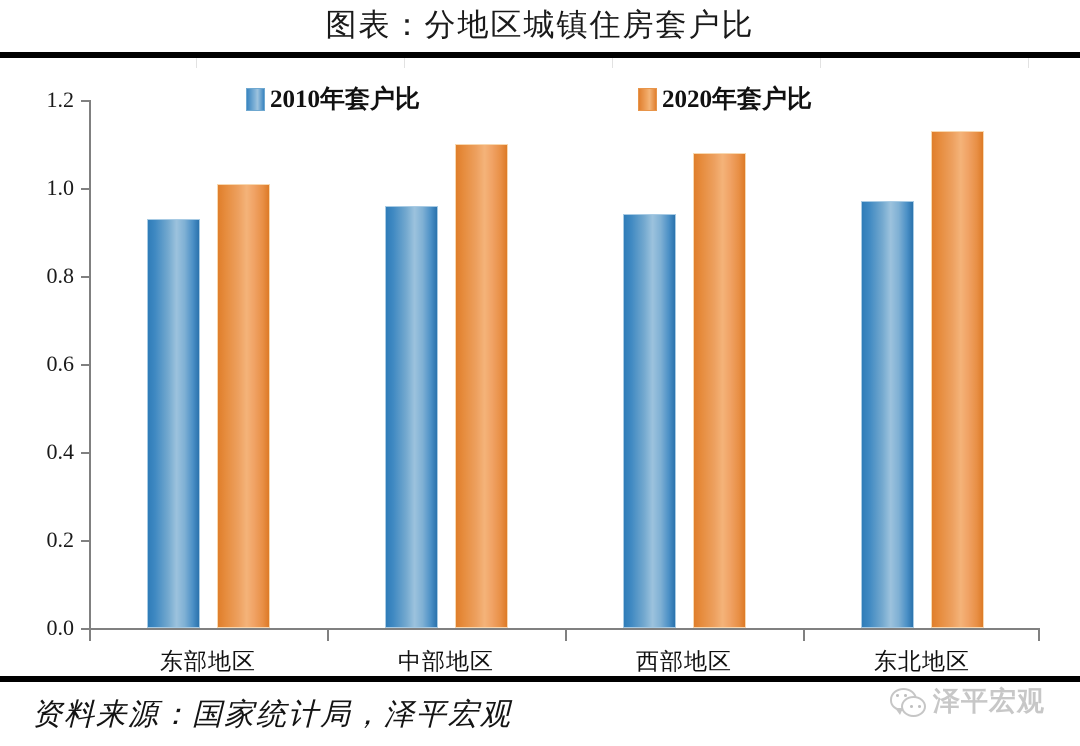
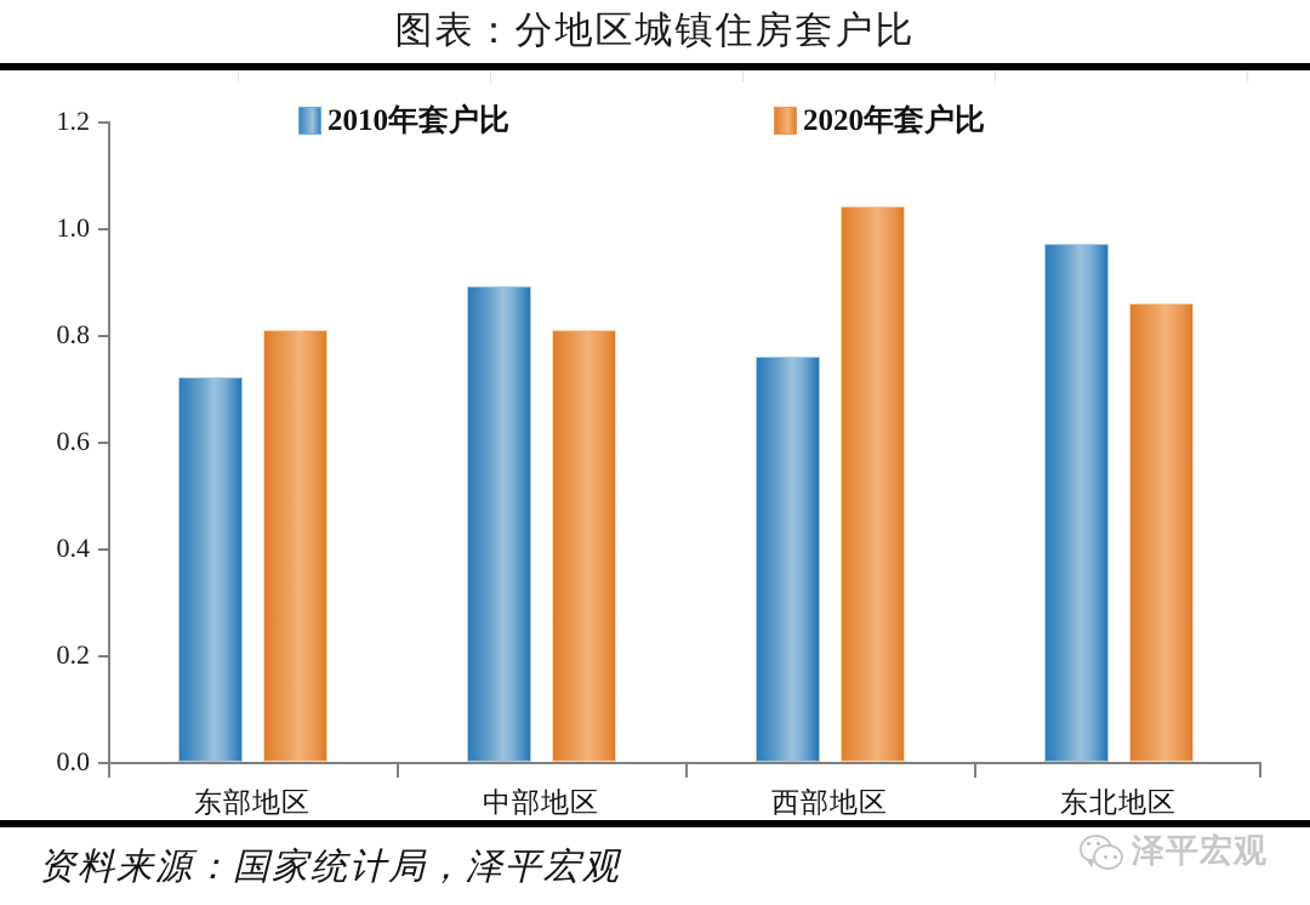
2010年套户比/东部地区: 0.93 -> 0.72
2020年套户比/东部地区: 1.01 -> 0.81
2010年套户比/中部地区: 0.96 -> 0.89
2020年套户比/中部地区: 1.10 -> 0.81
2010年套户比/西部地区: 0.94 -> 0.76
2020年套户比/西部地区: 1.08 -> 1.04
2020年套户比/东北地区: 1.13 -> 0.86
